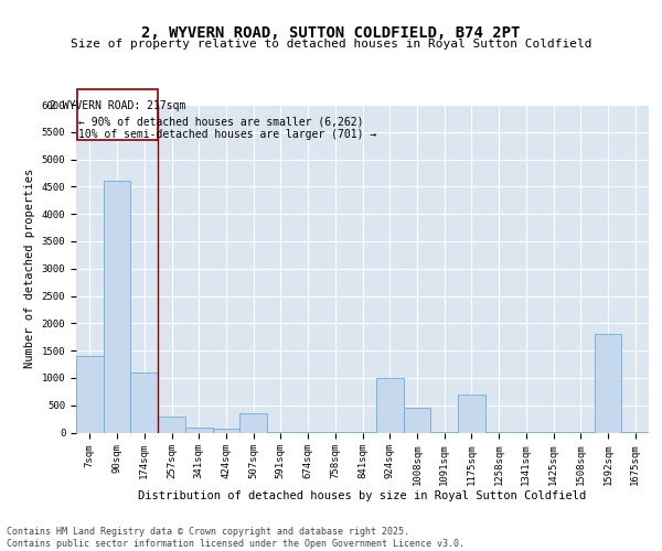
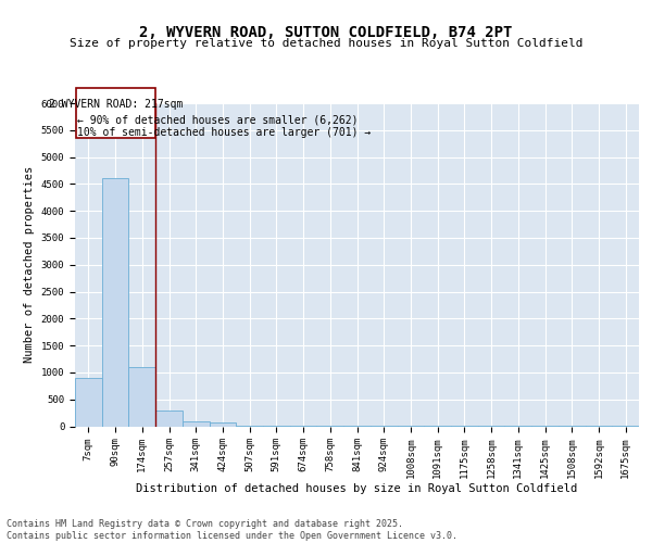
7sqm: 1400 -> 900
507sqm: 350 -> 20
924sqm: 1000 -> 0
1008sqm: 450 -> 0
1175sqm: 700 -> 0
1592sqm: 1800 -> 0
